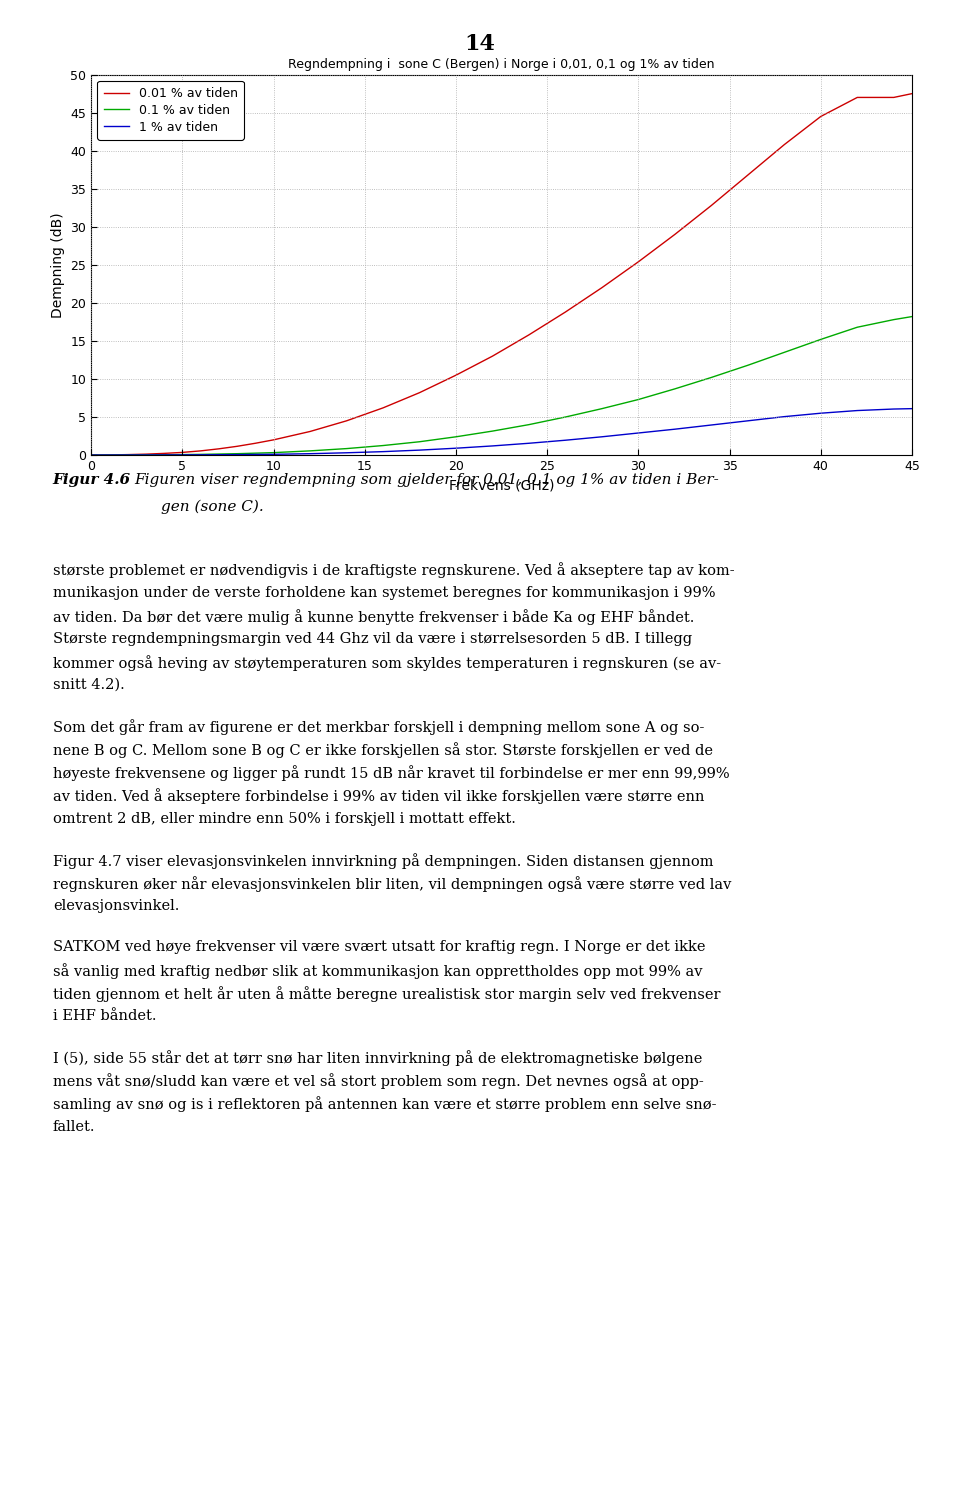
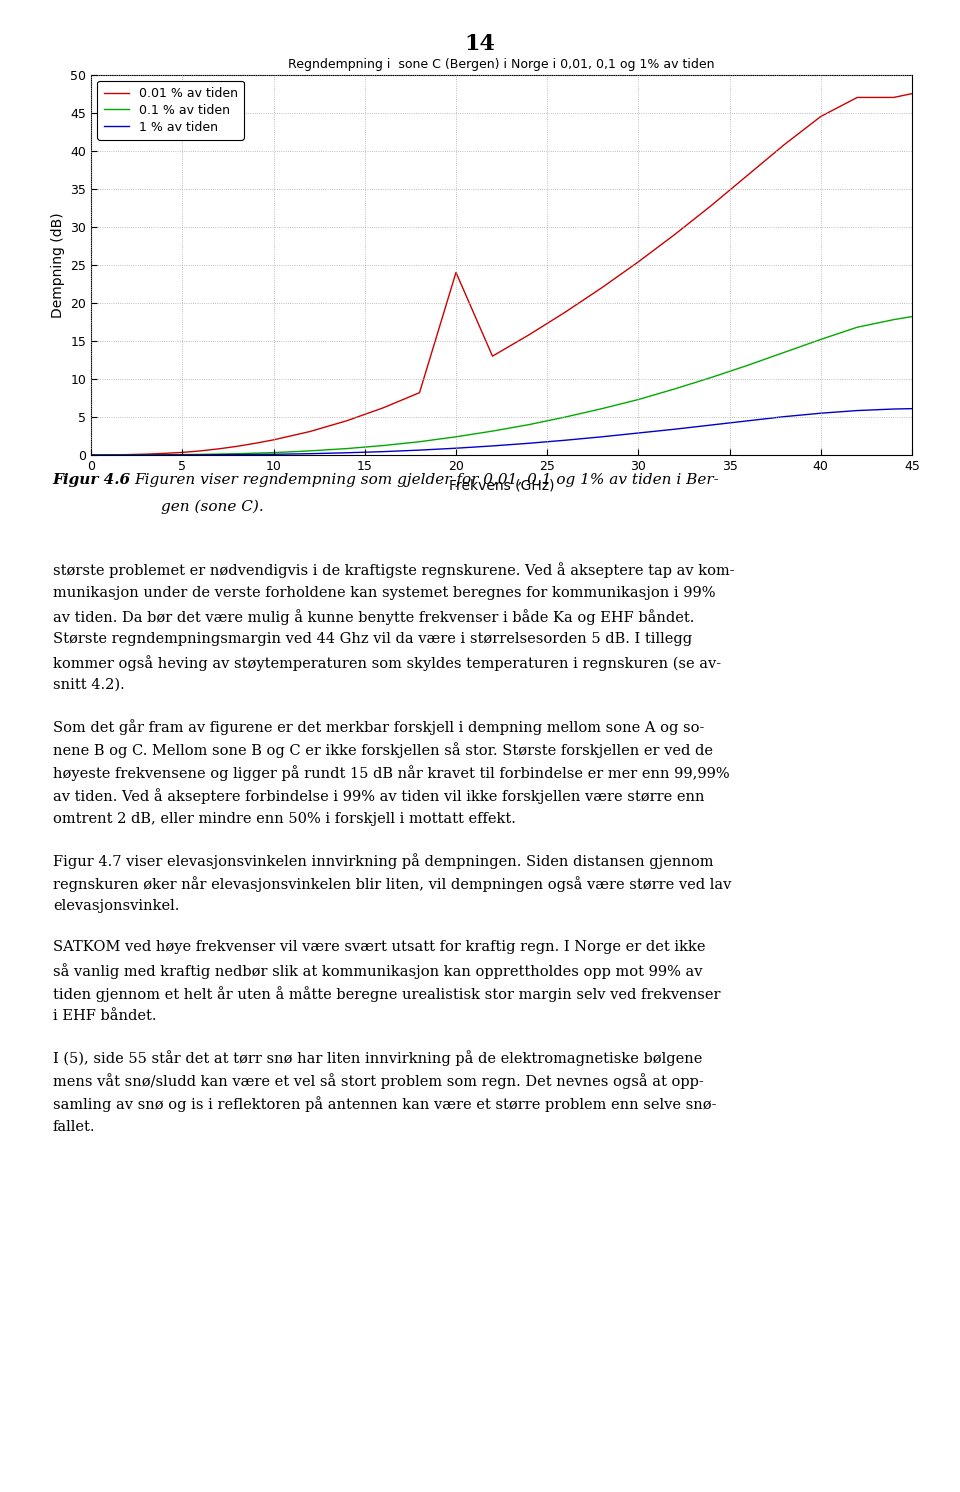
0.01 % av tiden/20: 10.5 -> 24.0
